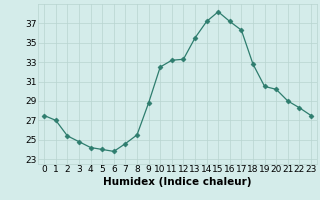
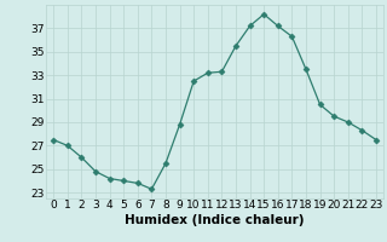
2: 25.4 -> 26.0
7: 24.6 -> 23.3
18: 32.8 -> 33.5
20: 30.2 -> 29.5
